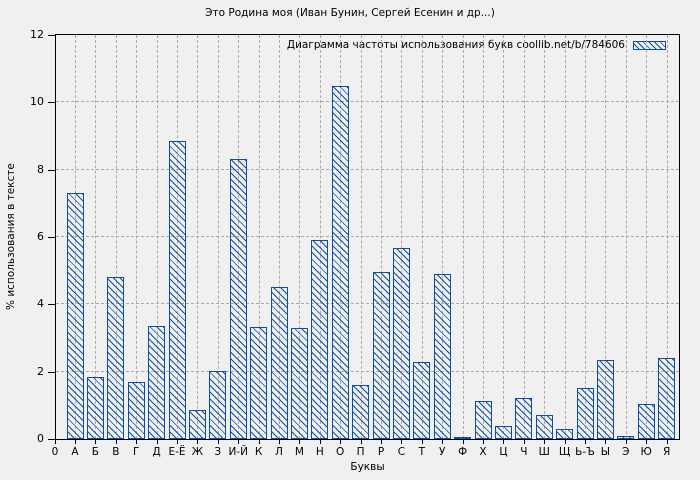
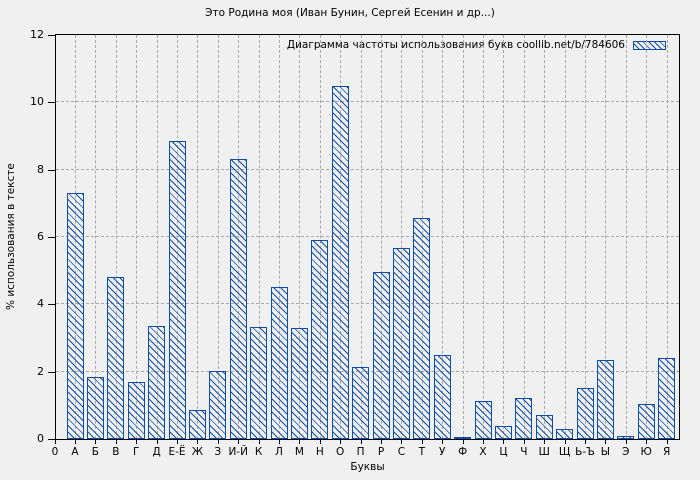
П: 1.6 -> 2.1
Т: 2.3 -> 6.5
У: 4.9 -> 2.5
